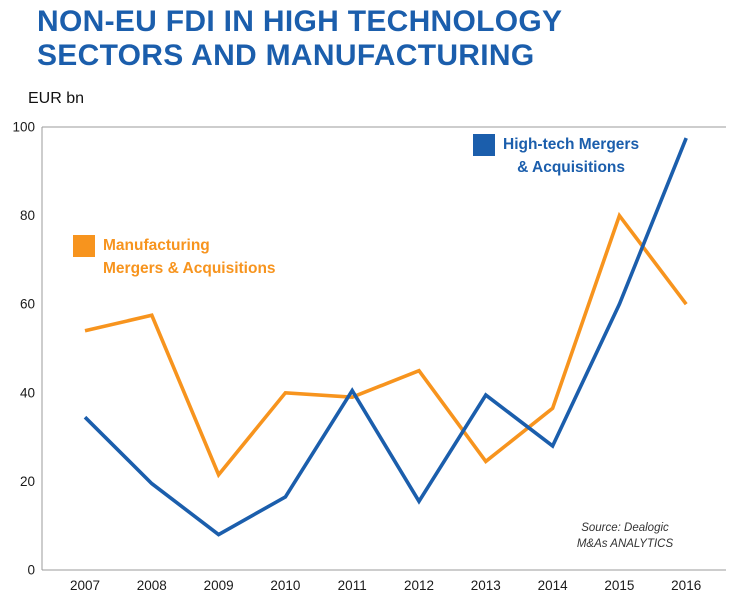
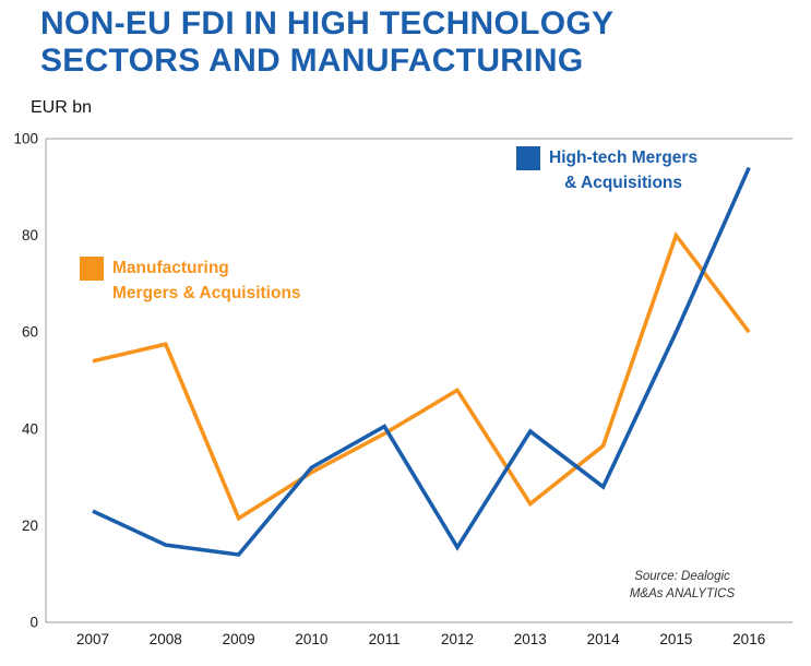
High-tech Mergers & Acquisitions/2007: 34 -> 23
High-tech Mergers & Acquisitions/2008: 20 -> 16
High-tech Mergers & Acquisitions/2009: 8 -> 14
High-tech Mergers & Acquisitions/2010: 16 -> 32
Manufacturing Mergers & Acquisitions/2010: 40 -> 31
Manufacturing Mergers & Acquisitions/2012: 45 -> 48
High-tech Mergers & Acquisitions/2016: 98 -> 94
